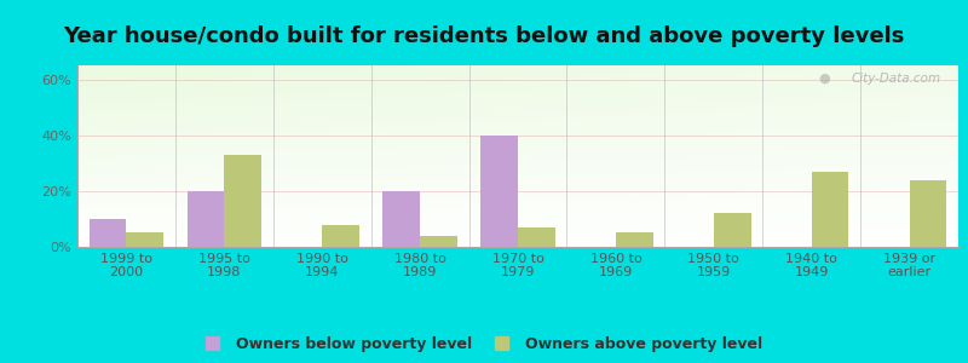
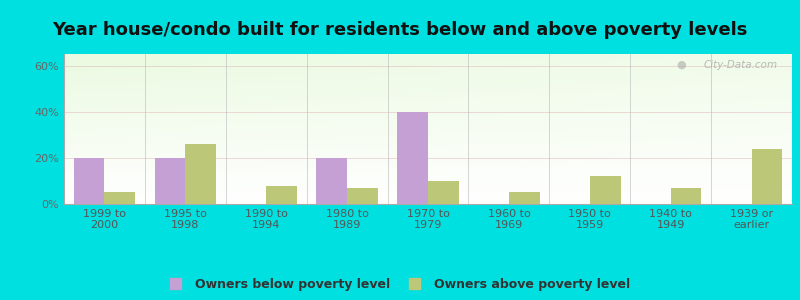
Owners below poverty level/1999 to 2000: 10% -> 20%
Owners above poverty level/1995 to 1998: 33% -> 26%
Owners above poverty level/1980 to 1989: 4% -> 7%
Owners above poverty level/1970 to 1979: 7% -> 10%
Owners above poverty level/1940 to 1949: 27% -> 7%
